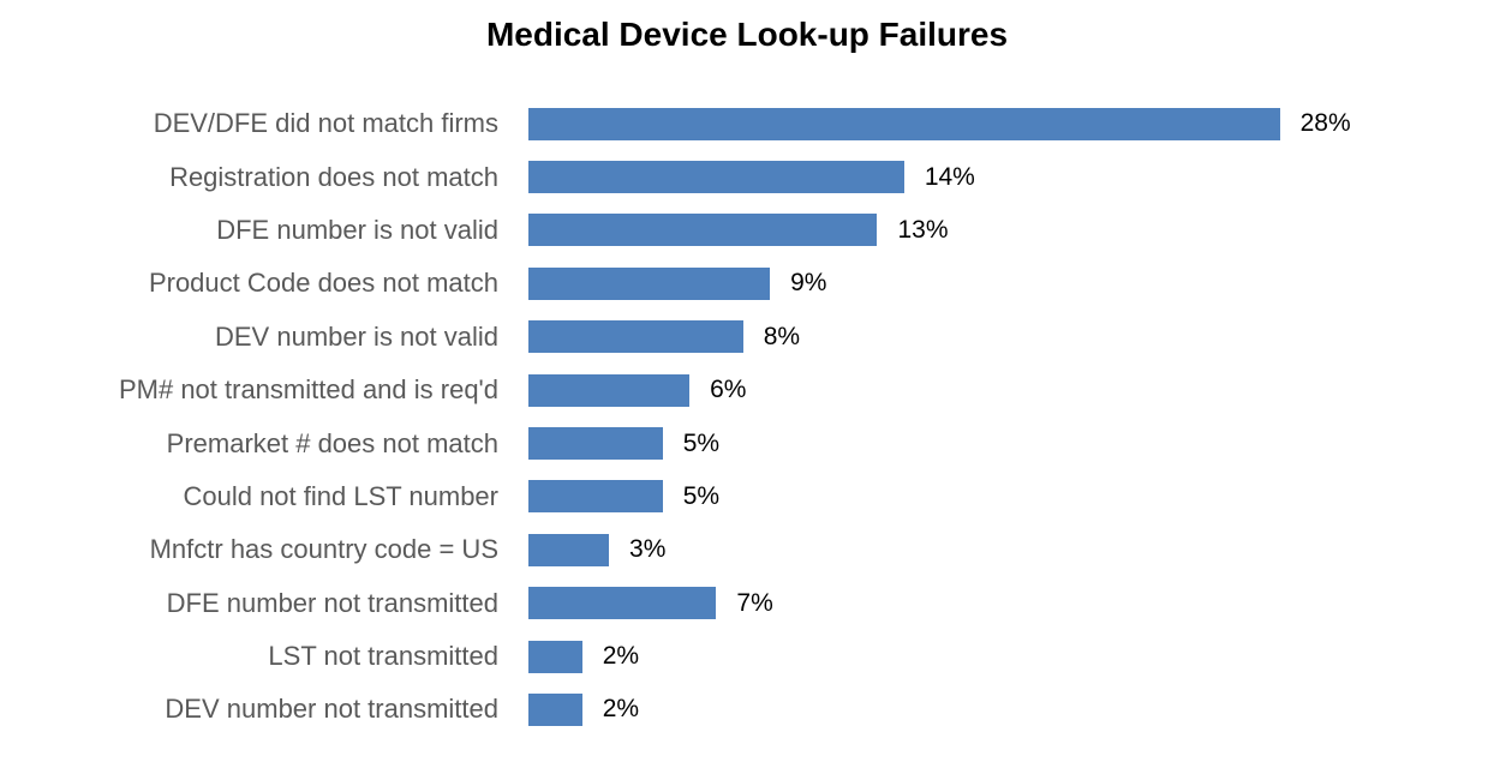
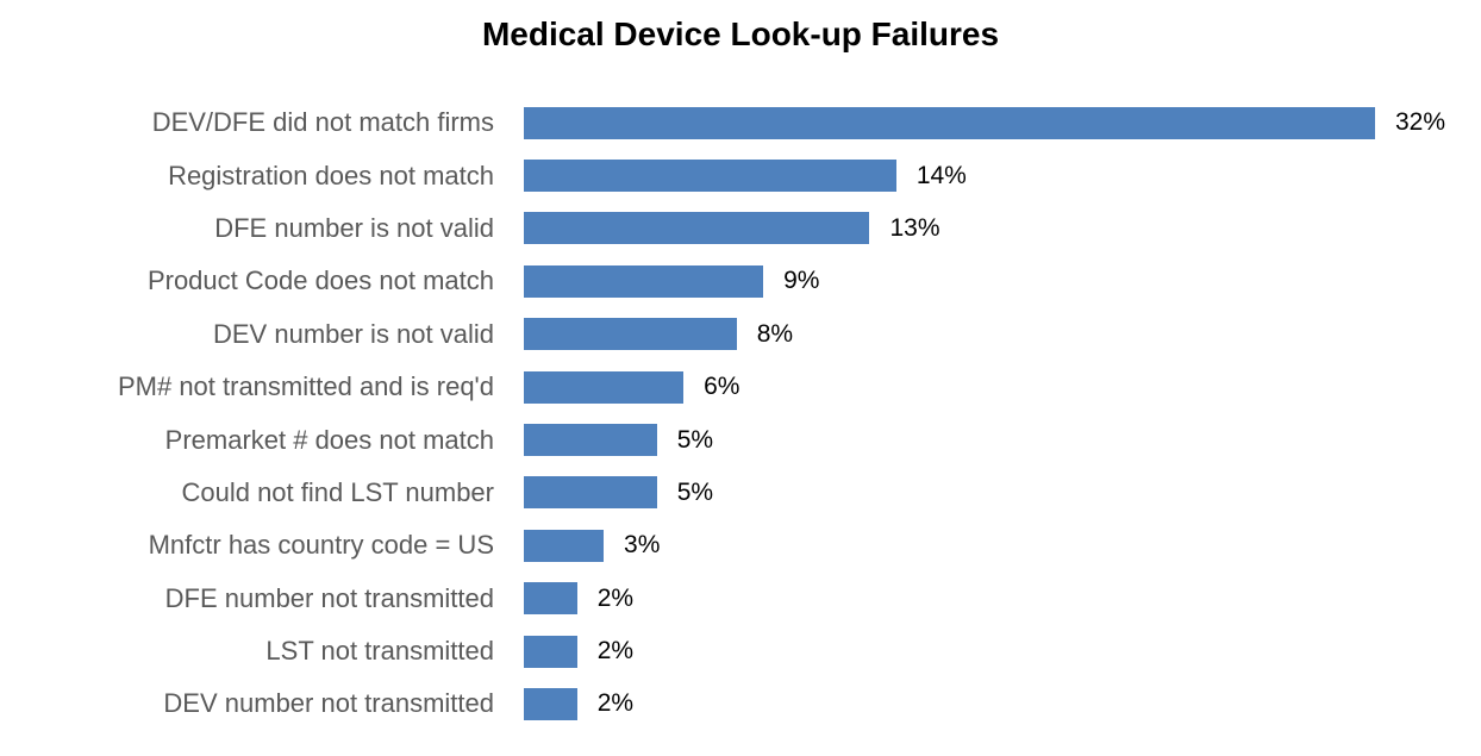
DEV/DFE did not match firms: 28% -> 32%
DFE number not transmitted: 7% -> 2%
